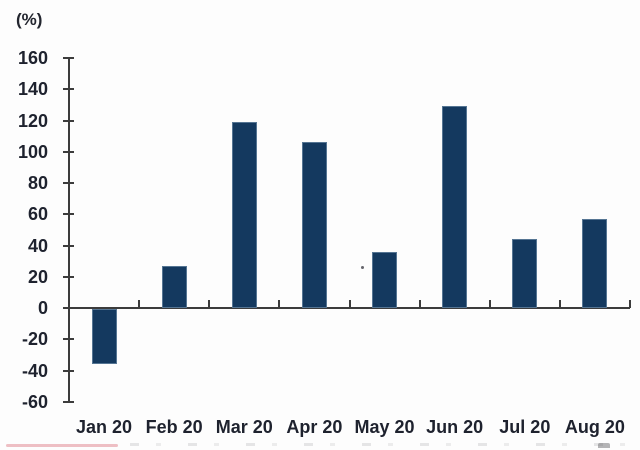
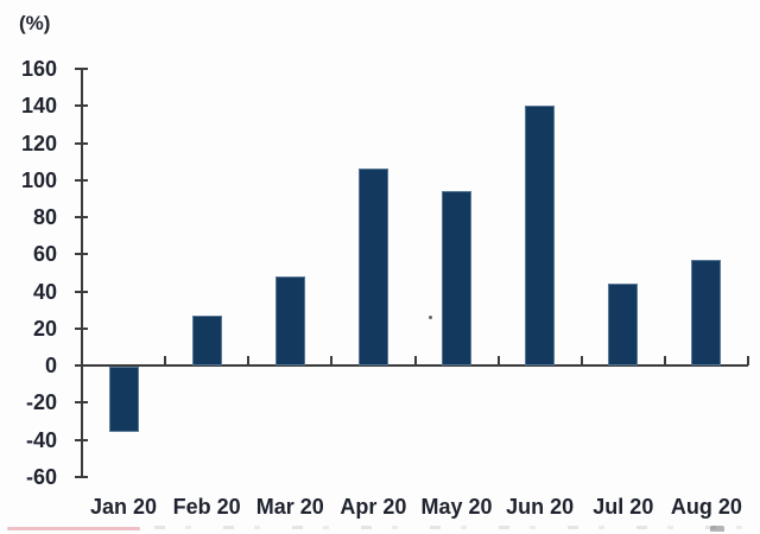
Mar 20: 119 -> 48
May 20: 36 -> 94
Jun 20: 129 -> 140
